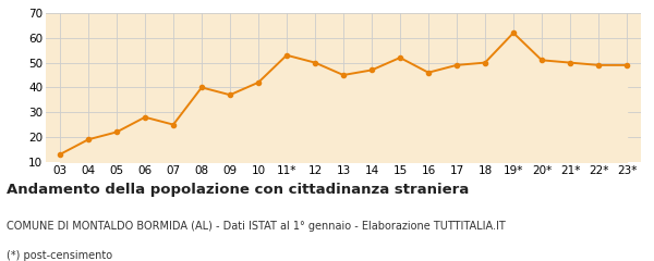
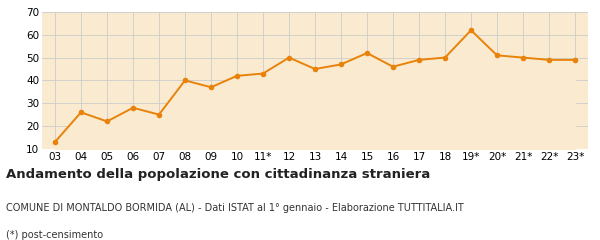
04: 19 -> 26
11*: 53 -> 43
